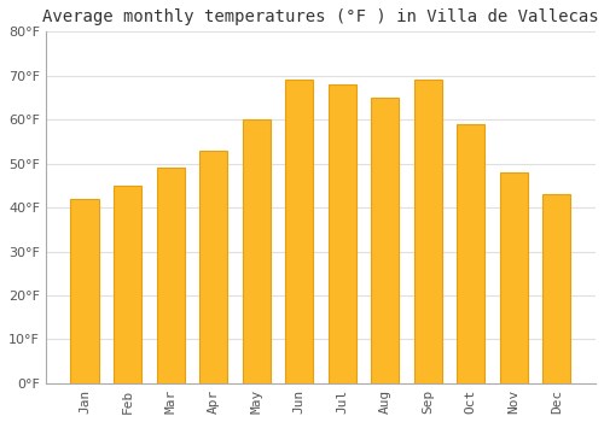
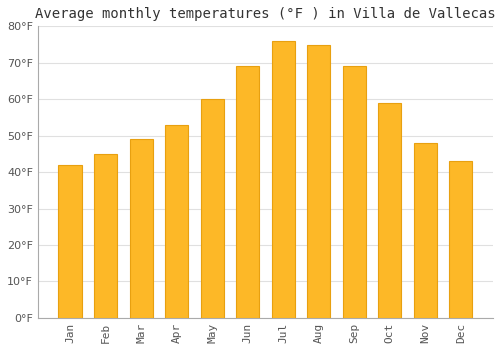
Jul: 68°F -> 76°F
Aug: 65°F -> 75°F
